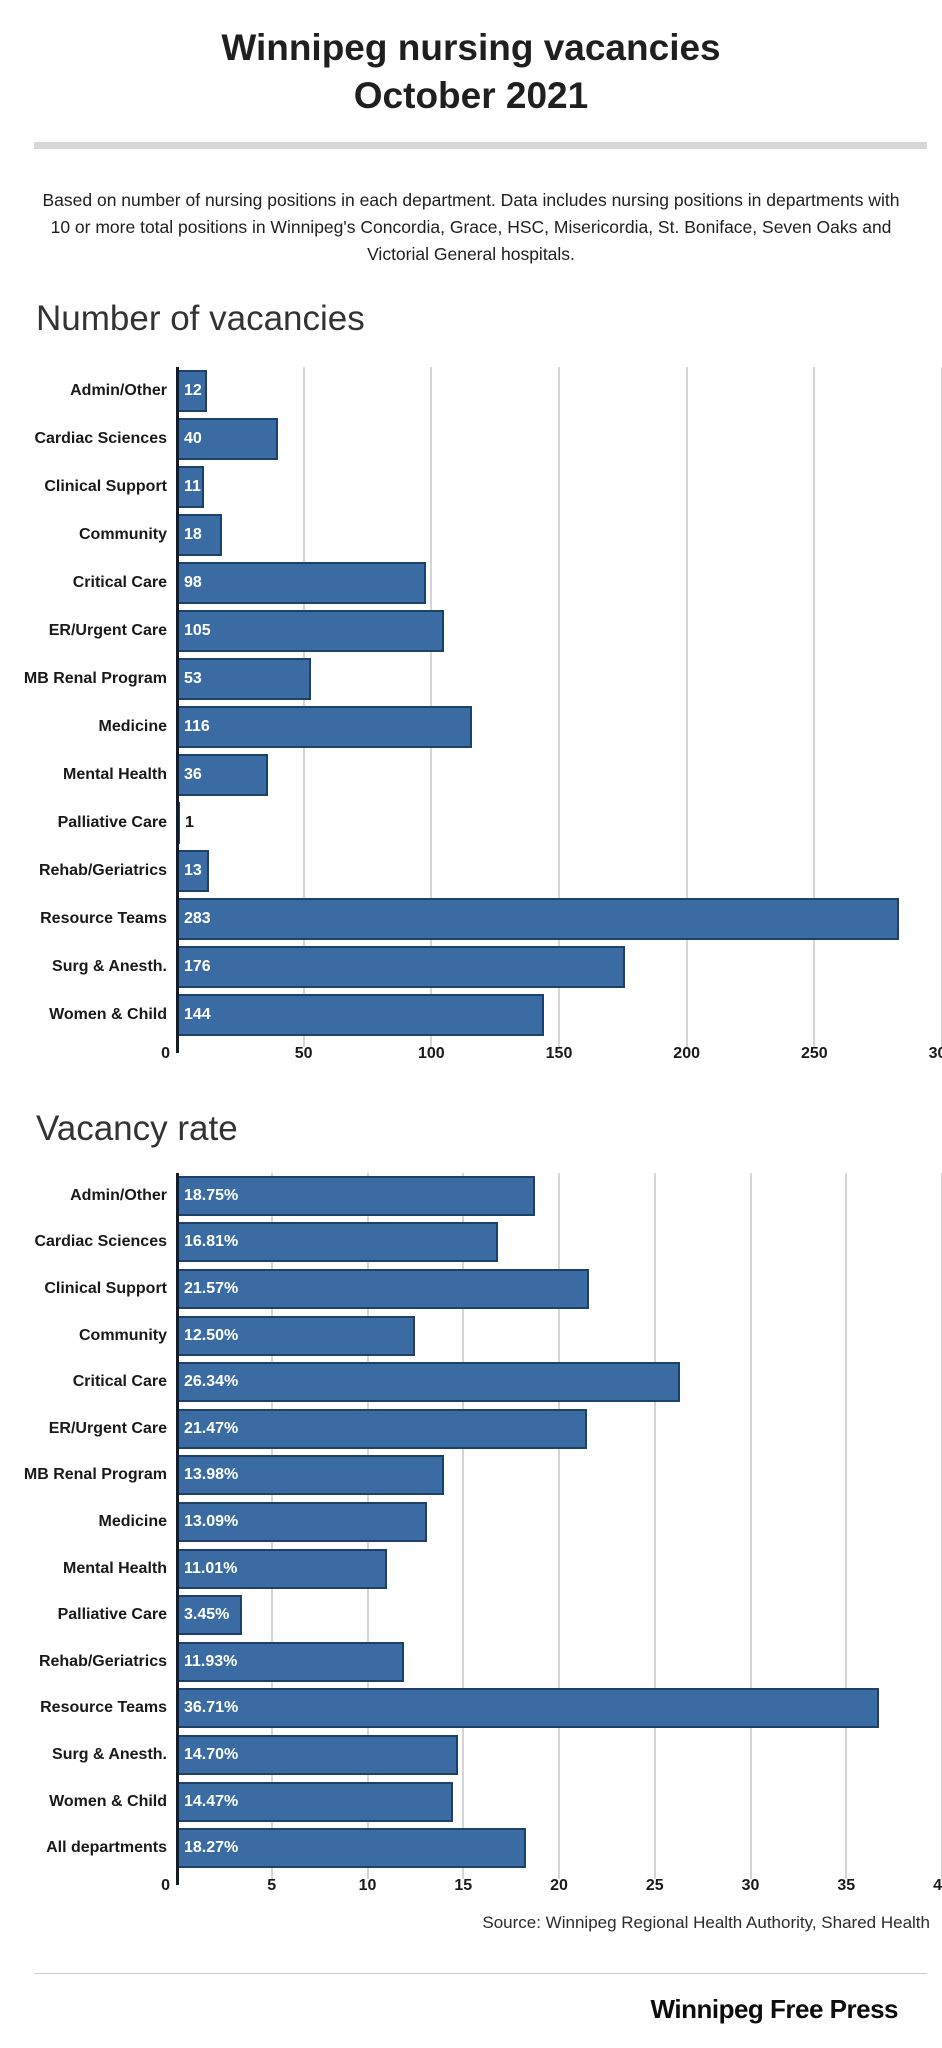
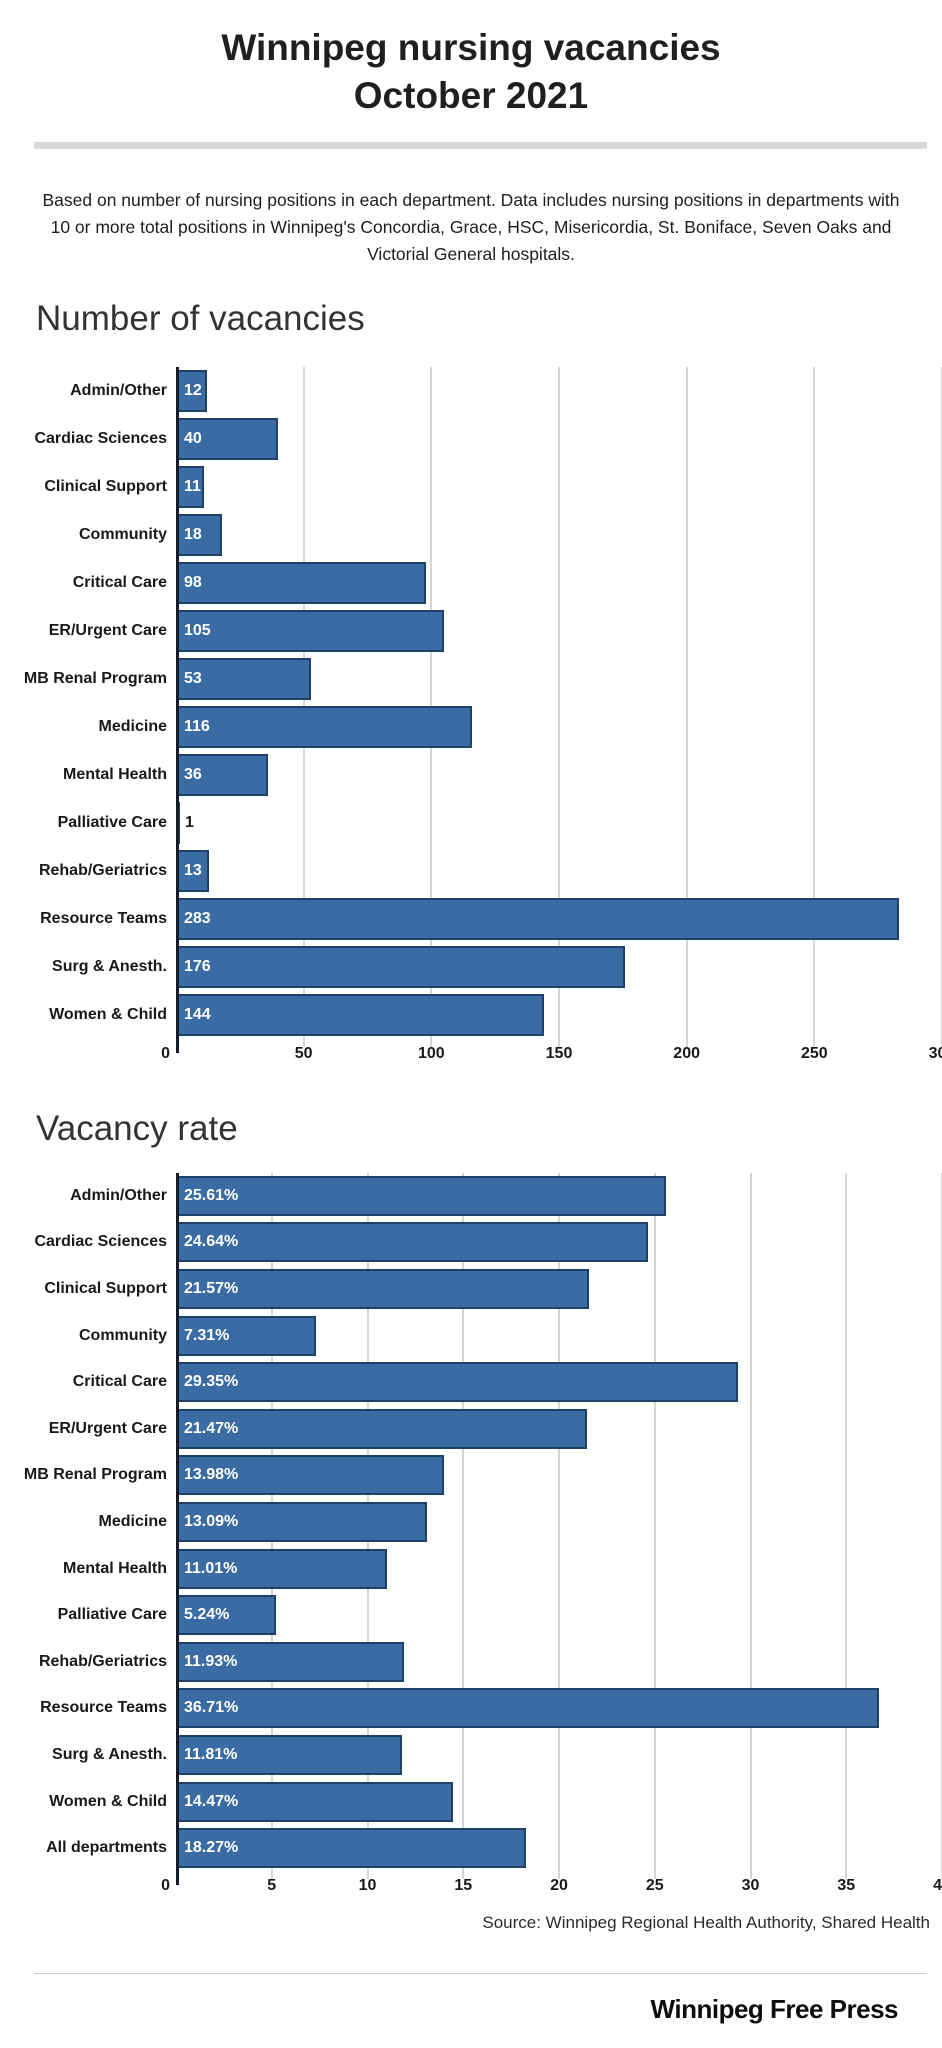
Vacancy rate/Admin/Other: 18.75% -> 25.61%
Vacancy rate/Cardiac Sciences: 16.81% -> 24.64%
Vacancy rate/Community: 12.50% -> 7.31%
Vacancy rate/Critical Care: 26.34% -> 29.35%
Vacancy rate/Palliative Care: 3.45% -> 5.24%
Vacancy rate/Surg & Anesth.: 14.70% -> 11.81%
